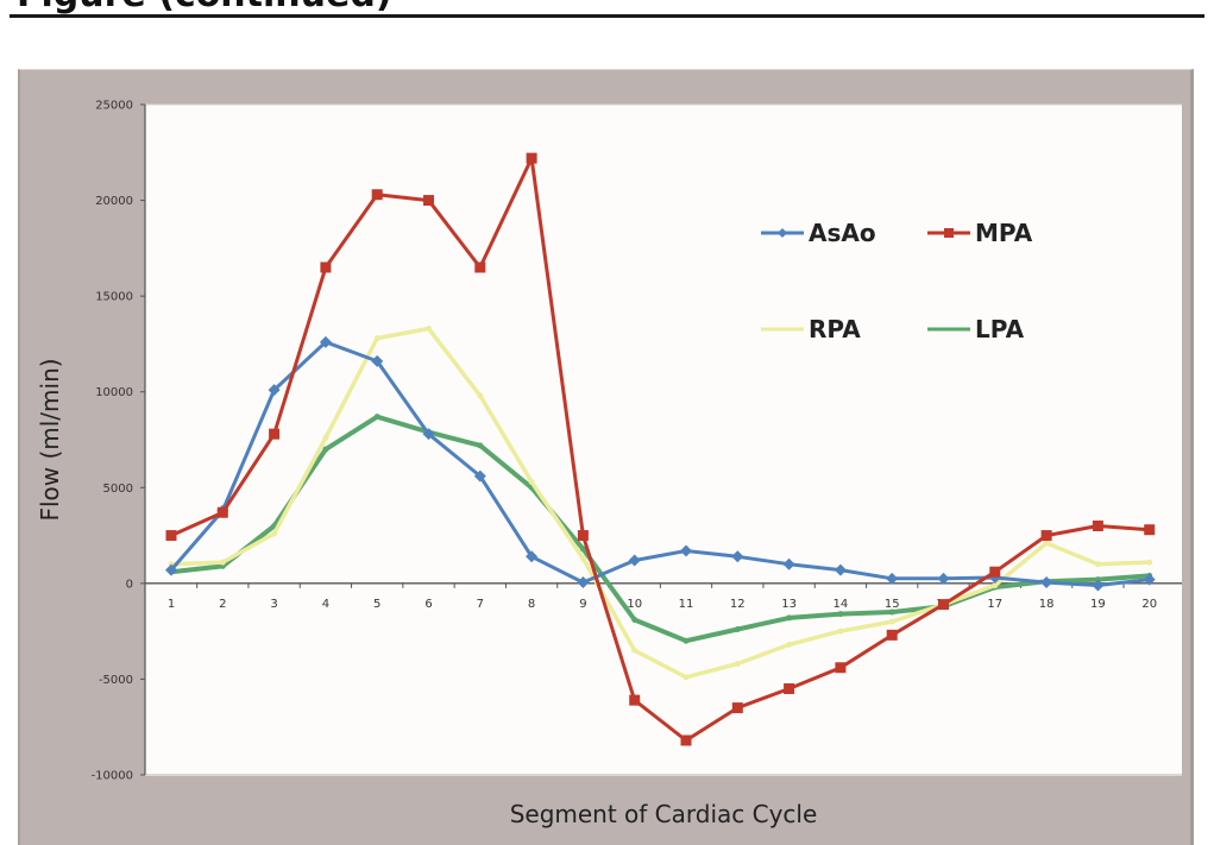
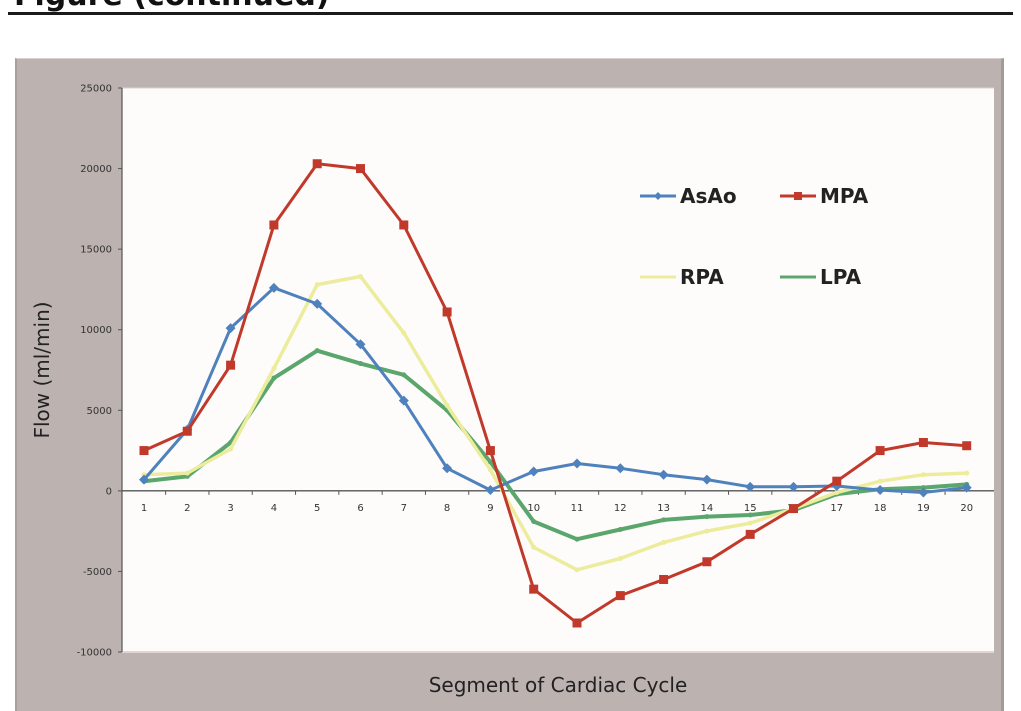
AsAo/6: 7800 -> 9100
MPA/8: 22200 -> 11100
RPA/18: 2100 -> 600
